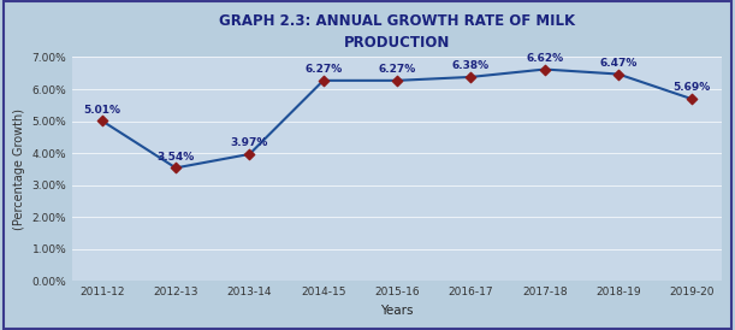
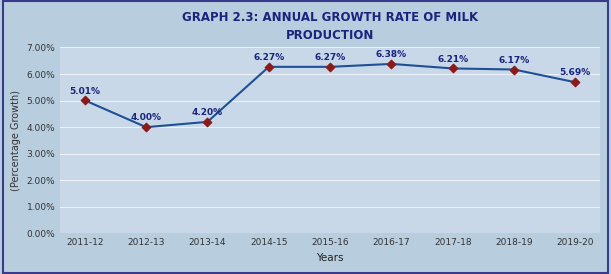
2012-13: 3.54% -> 4.00%
2013-14: 3.97% -> 4.20%
2017-18: 6.62% -> 6.21%
2018-19: 6.47% -> 6.17%
